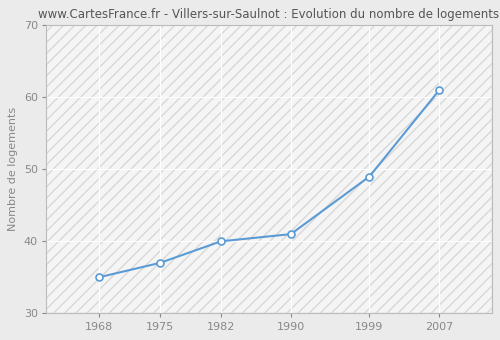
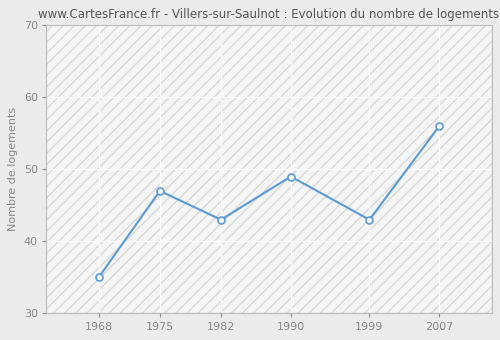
1975: 37 -> 47
1982: 40 -> 43
1990: 41 -> 49
1999: 49 -> 43
2007: 61 -> 56
